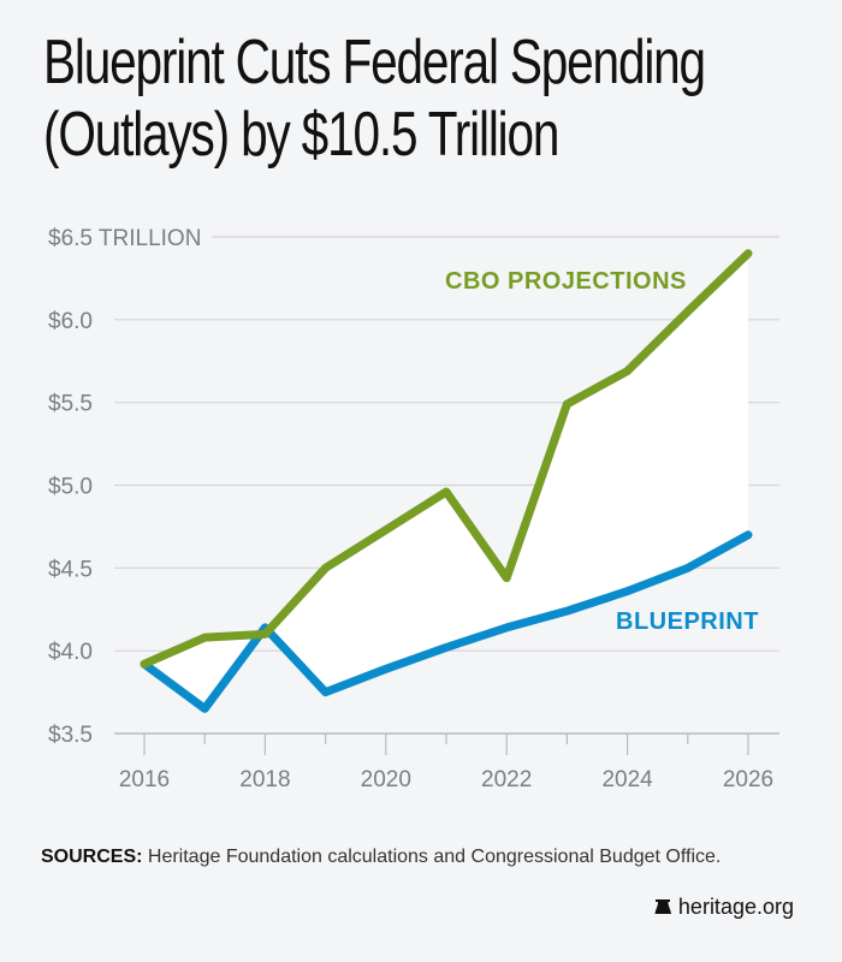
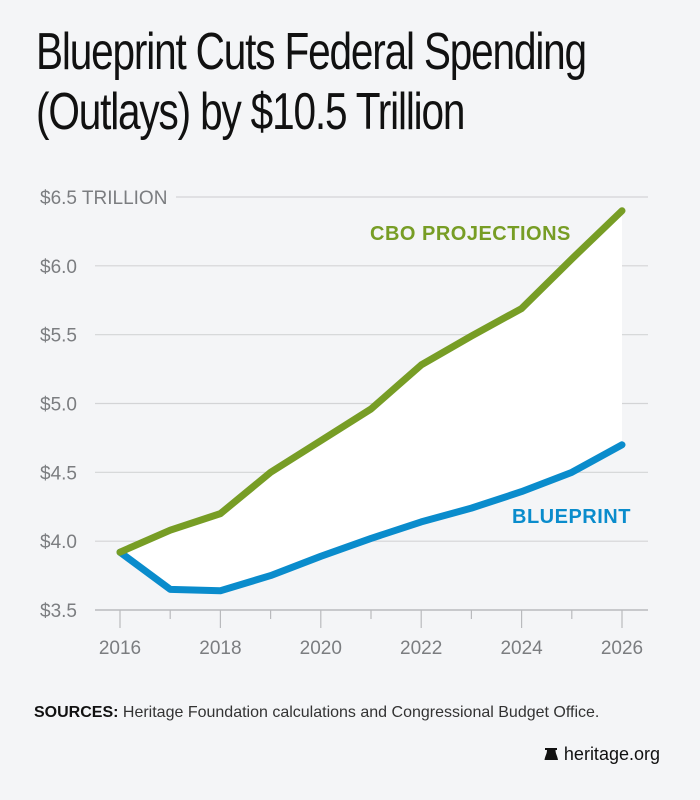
CBO PROJECTIONS/2018: $4.10 -> $4.20
BLUEPRINT/2018: $4.14 -> $3.64
CBO PROJECTIONS/2022: $4.44 -> $5.28
